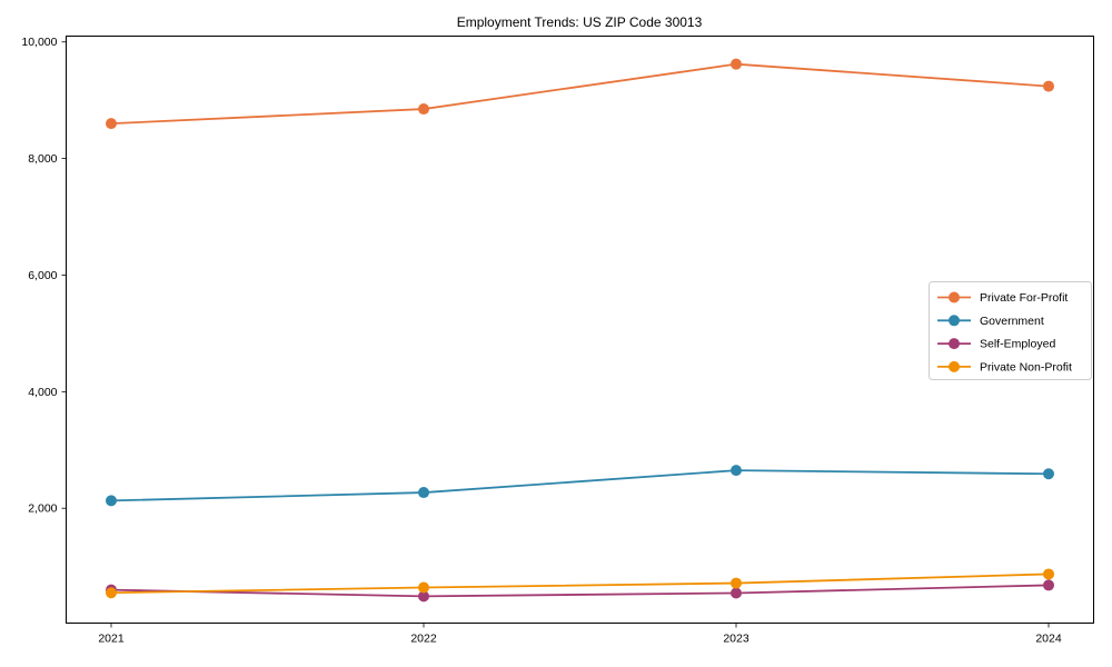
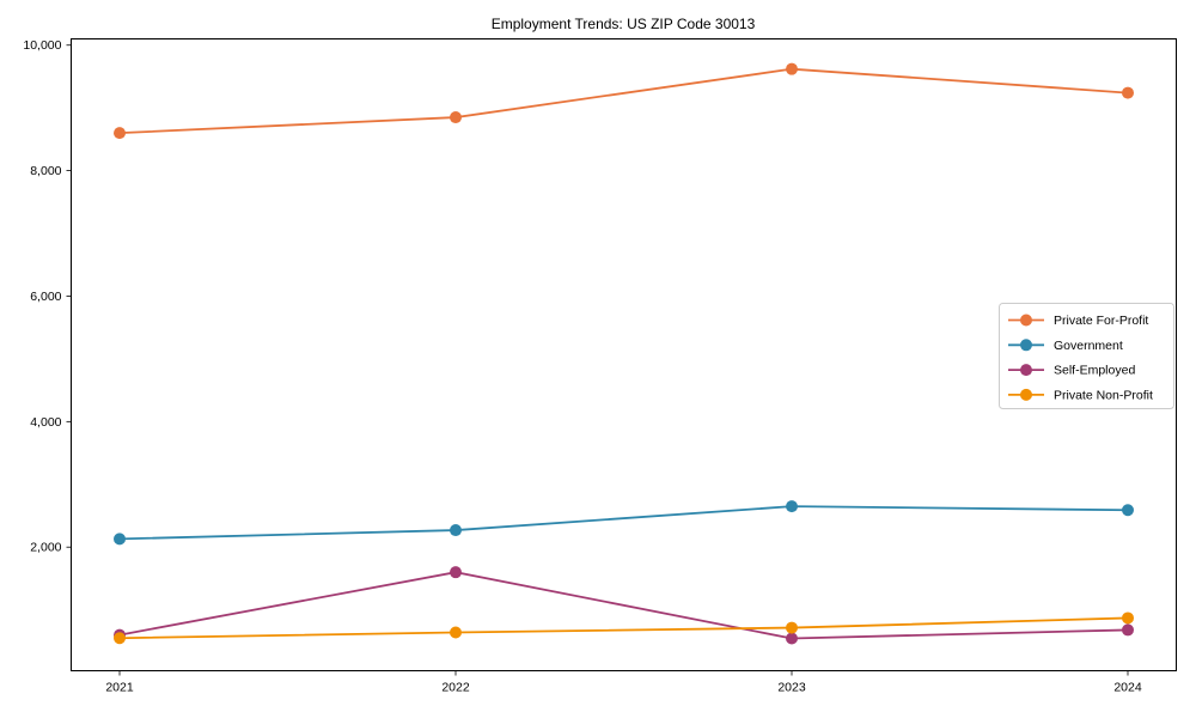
Self-Employed/2022: 500 -> 1600
